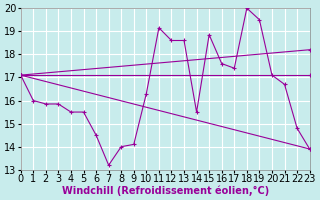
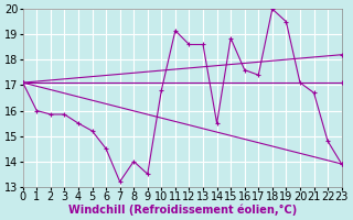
5: 15.50 -> 15.20
9: 14.10 -> 13.50
10: 16.30 -> 16.80
